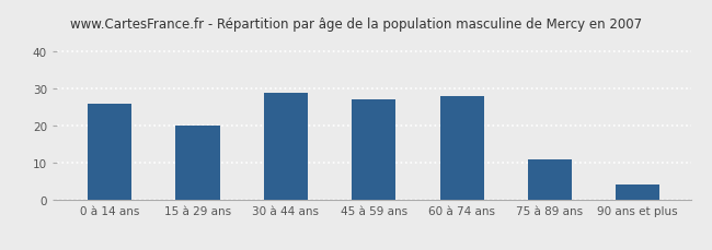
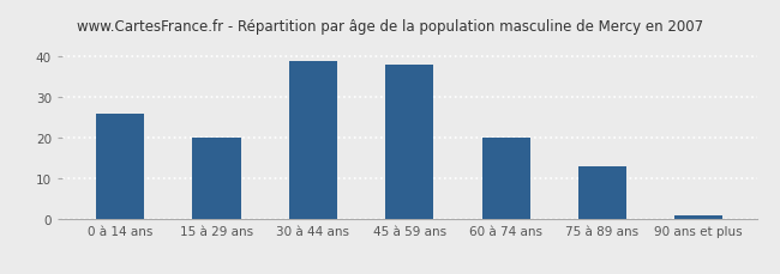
30 à 44 ans: 29 -> 39
45 à 59 ans: 27 -> 38
60 à 74 ans: 28 -> 20
75 à 89 ans: 11 -> 13
90 ans et plus: 4 -> 1
